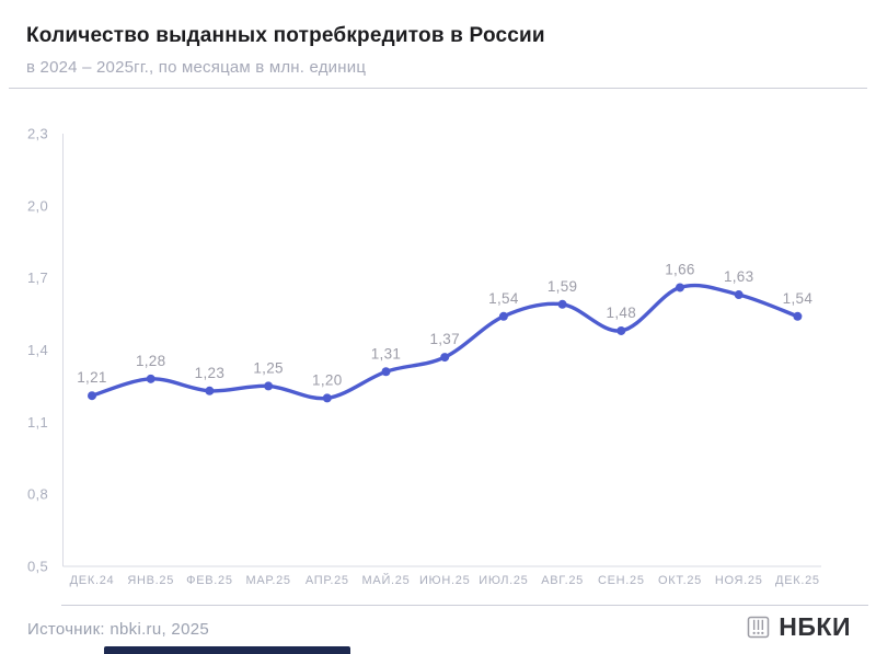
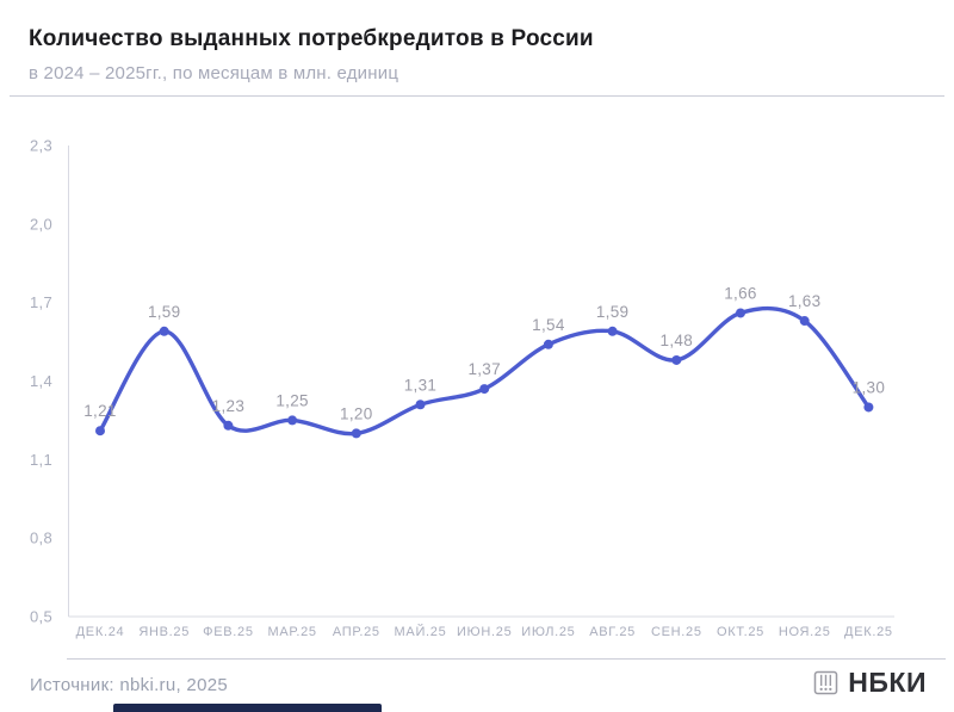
ЯНВ.25: 1,28 -> 1,59
ДЕК.25: 1,54 -> 1,30
